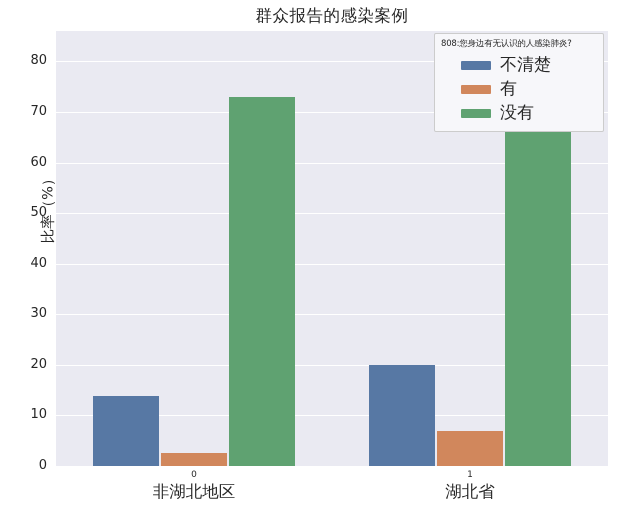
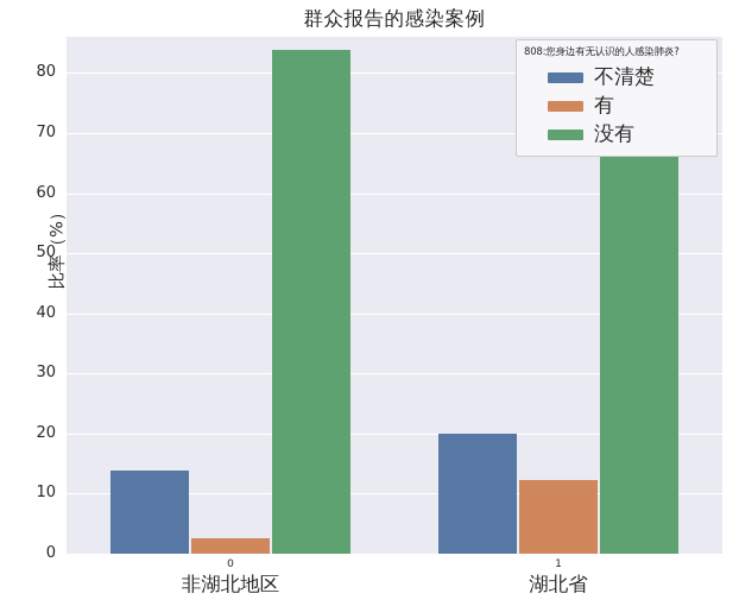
没有/非湖北地区: 73 -> 84
有/湖北省: 7 -> 12
